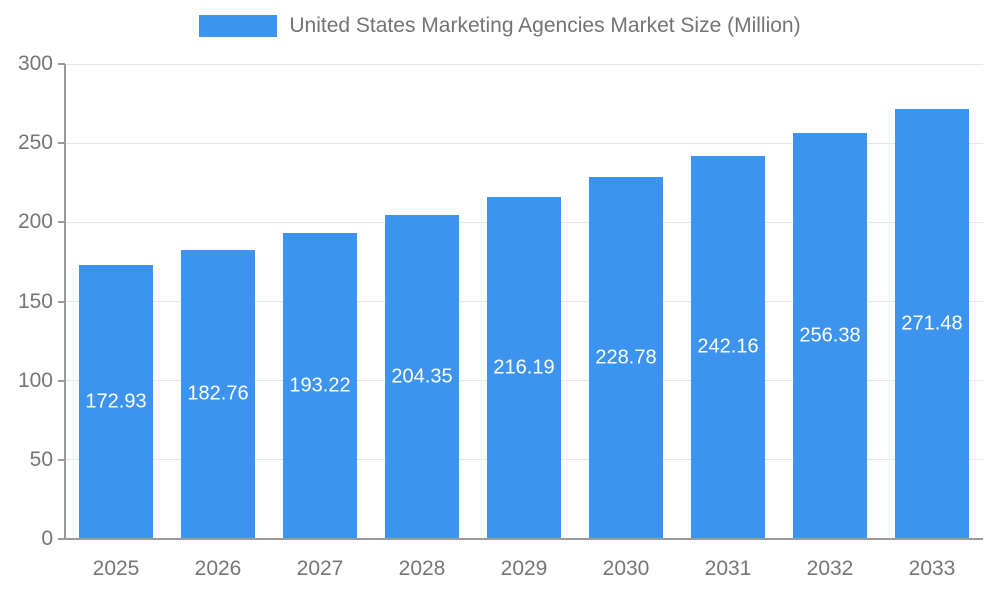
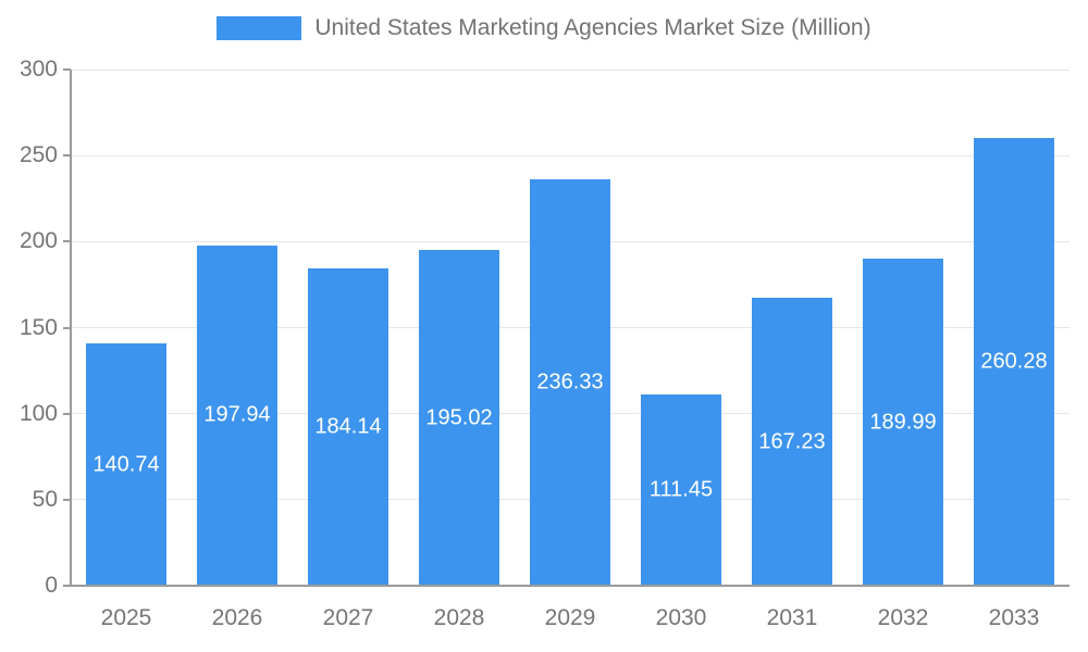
2025: 172.93 -> 140.74
2026: 182.76 -> 197.94
2027: 193.22 -> 184.14
2028: 204.35 -> 195.02
2029: 216.19 -> 236.33
2030: 228.78 -> 111.45
2031: 242.16 -> 167.23
2032: 256.38 -> 189.99
2033: 271.48 -> 260.28
